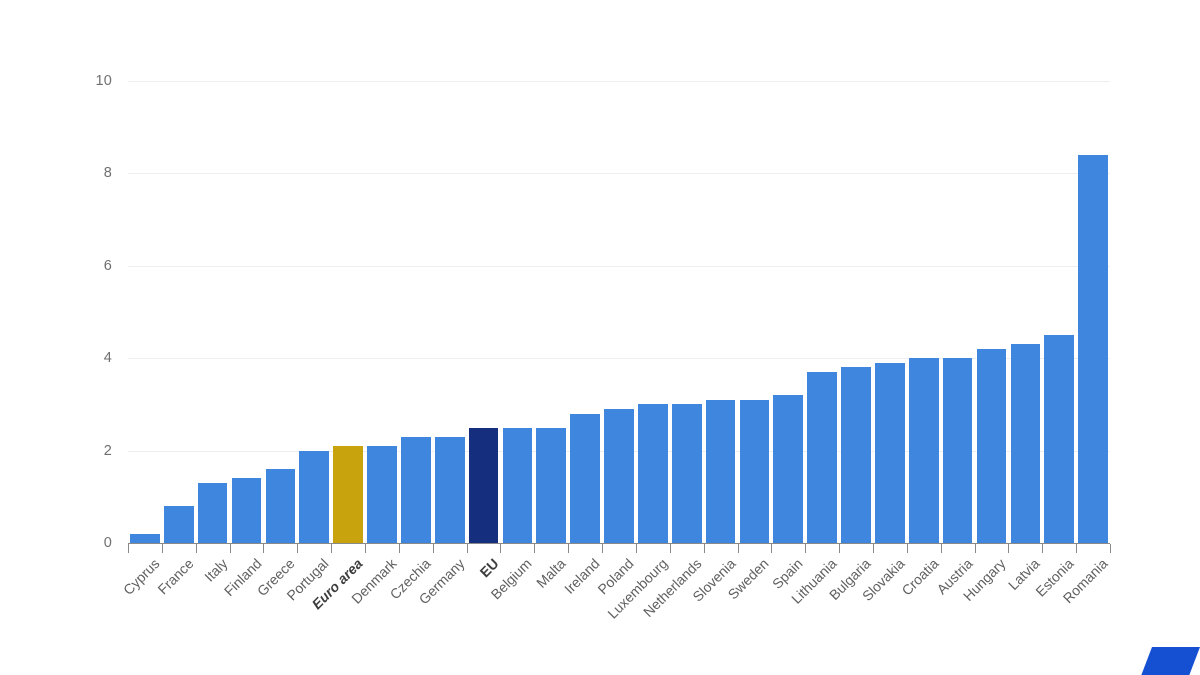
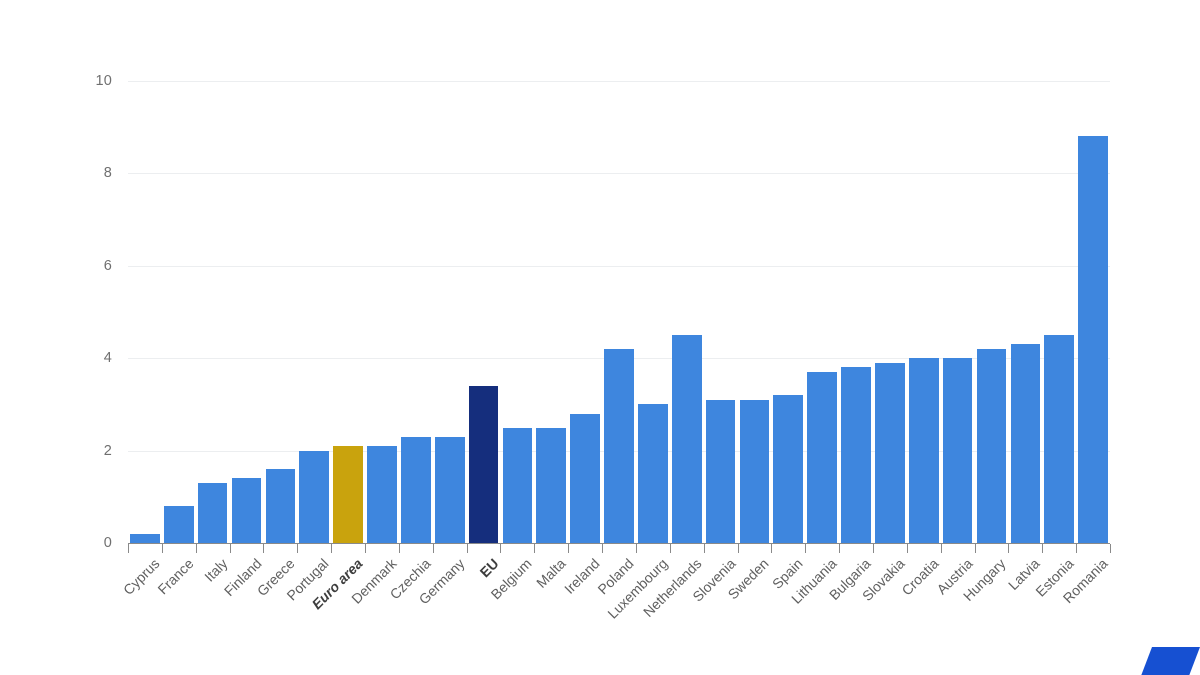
EU: 2.5 -> 3.4
Poland: 2.9 -> 4.2
Netherlands: 3.0 -> 4.5
Romania: 8.4 -> 8.8
